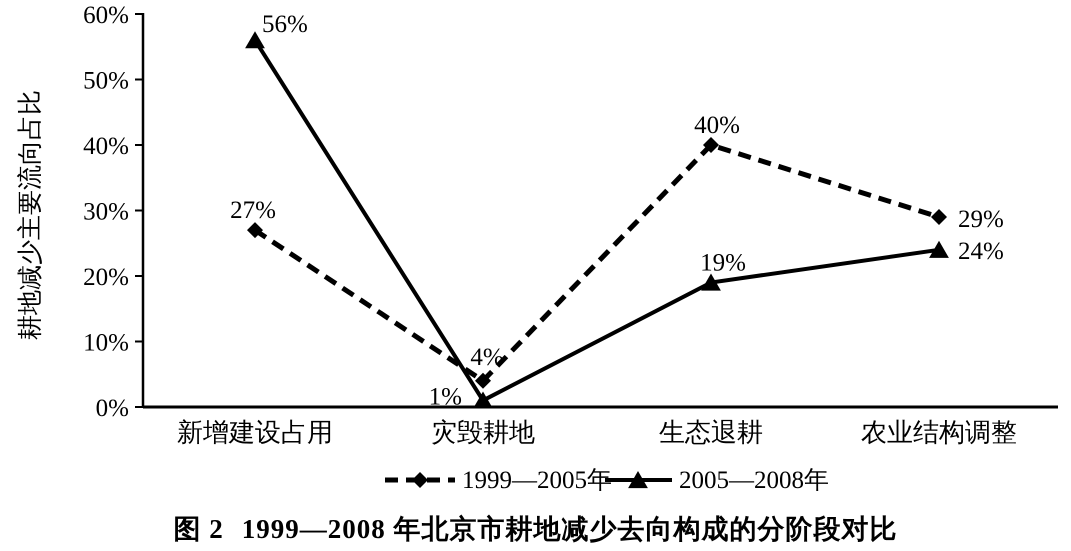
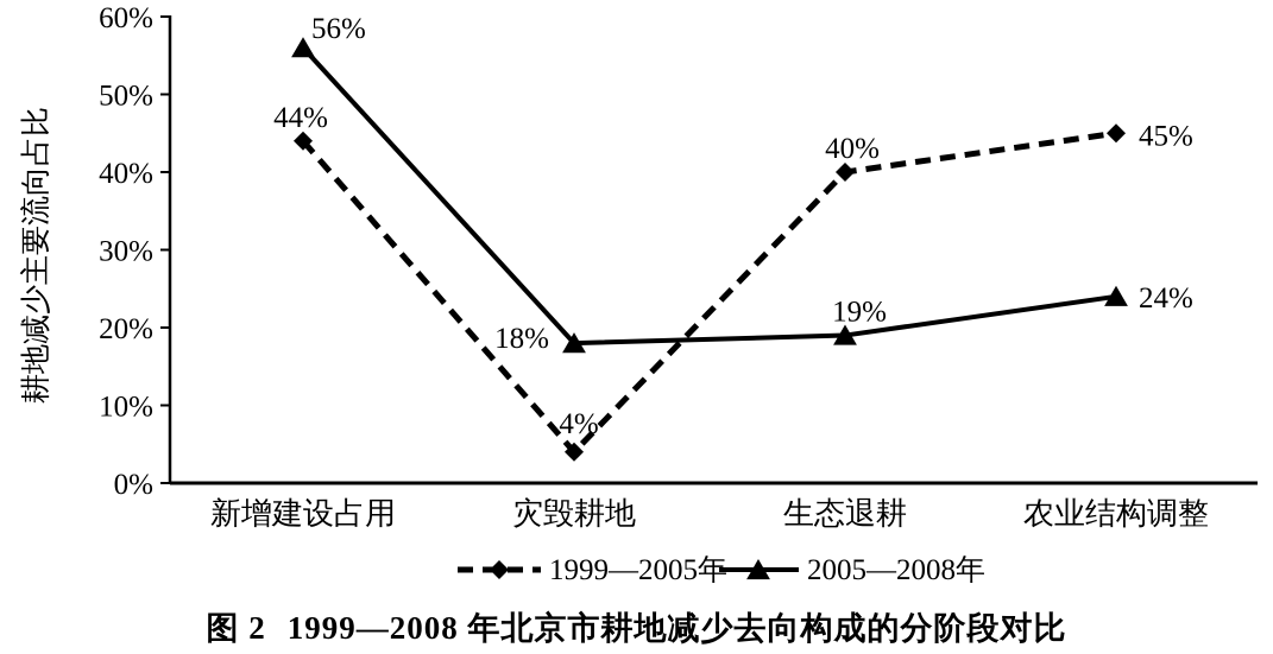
1999—2005年/新增建设占用: 27% -> 44%
2005—2008年/灾毁耕地: 1% -> 18%
1999—2005年/农业结构调整: 29% -> 45%
